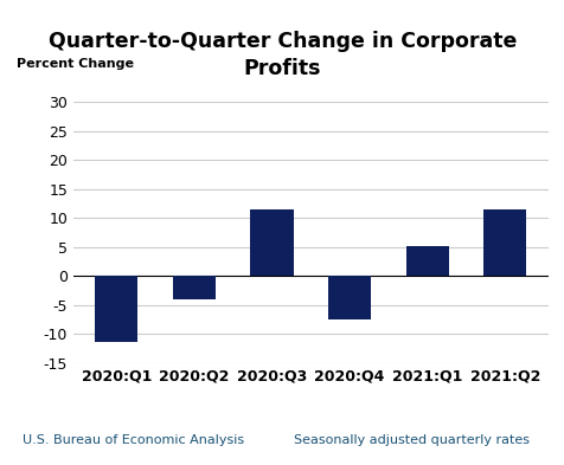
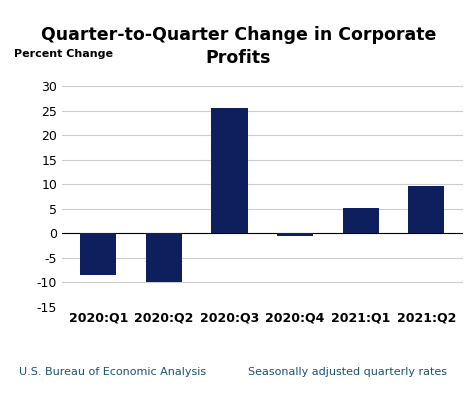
2020:Q1: -11.5 -> -8.5
2020:Q2: -4.0 -> -10.0
2020:Q3: 11.5 -> 25.5
2020:Q4: -7.5 -> -0.5
2021:Q2: 11.5 -> 9.7
